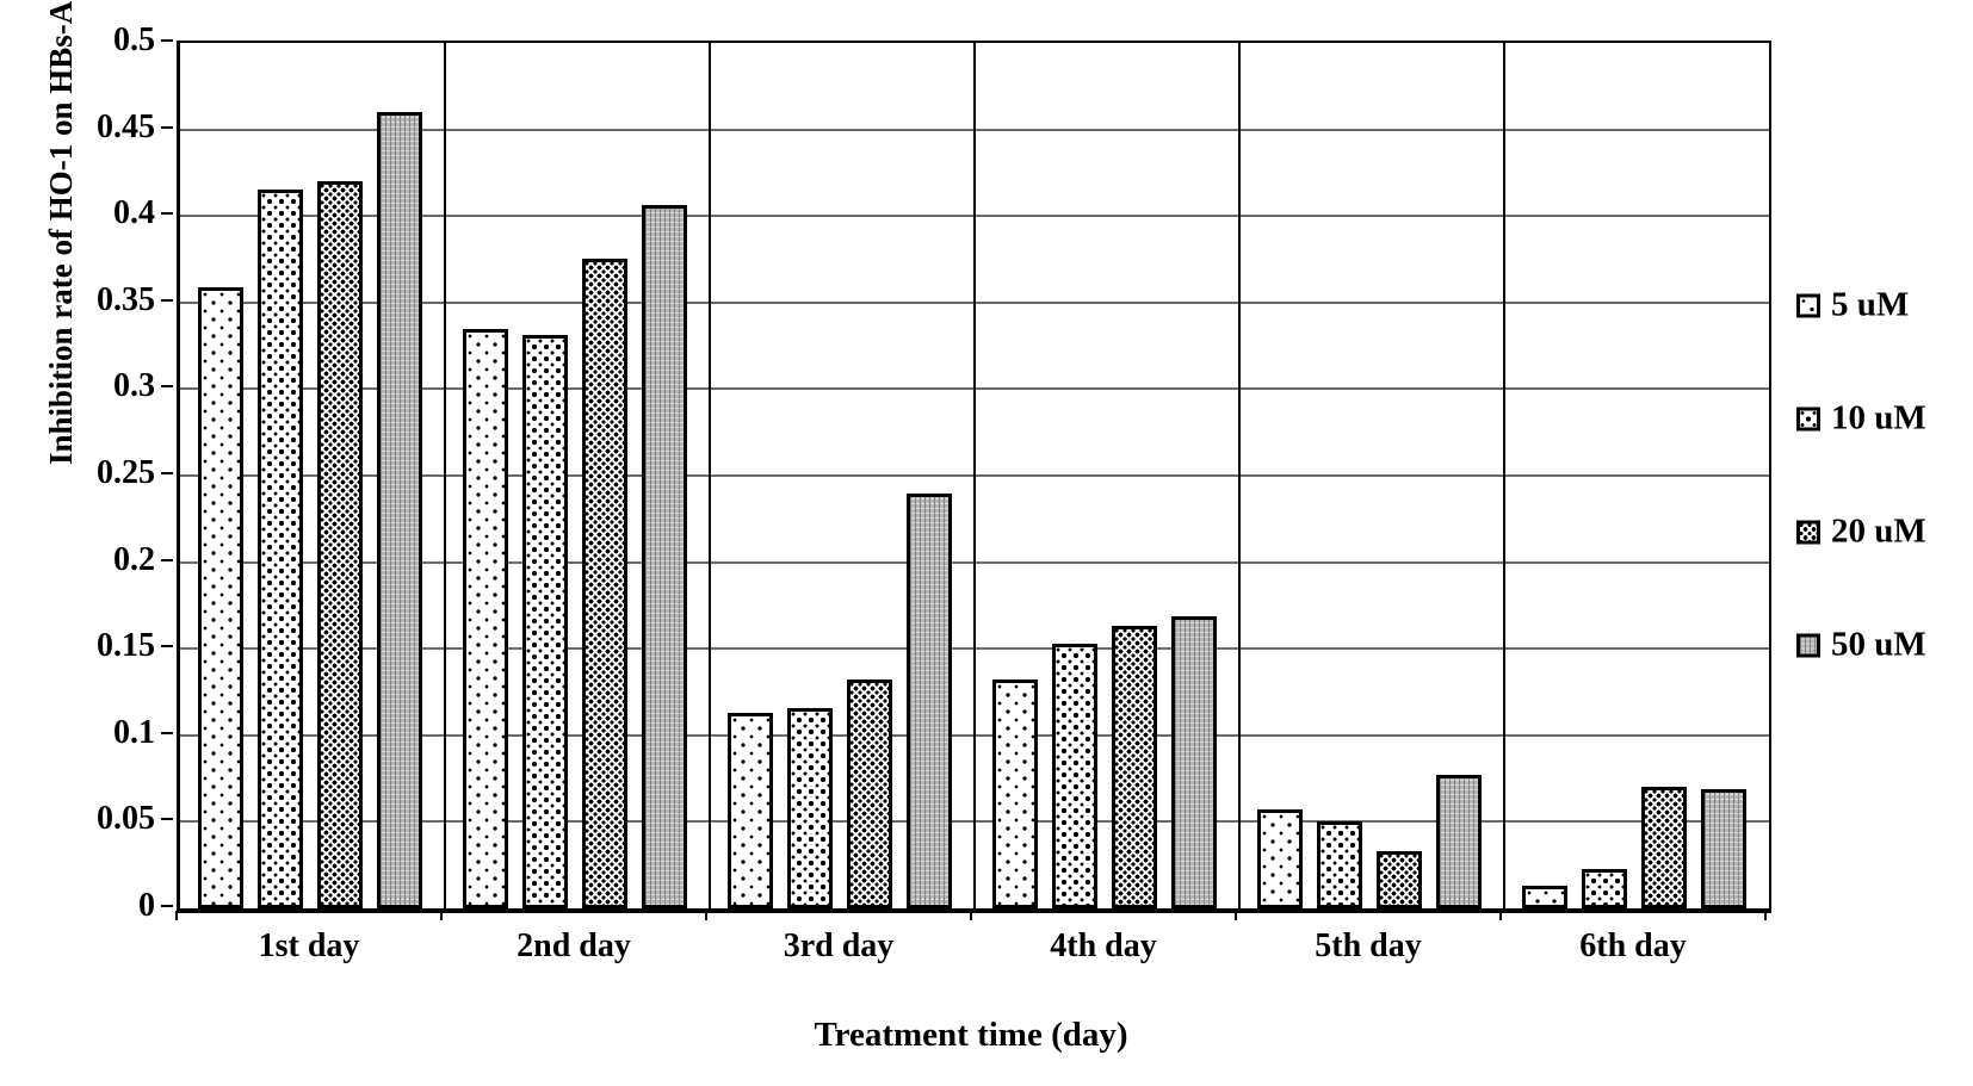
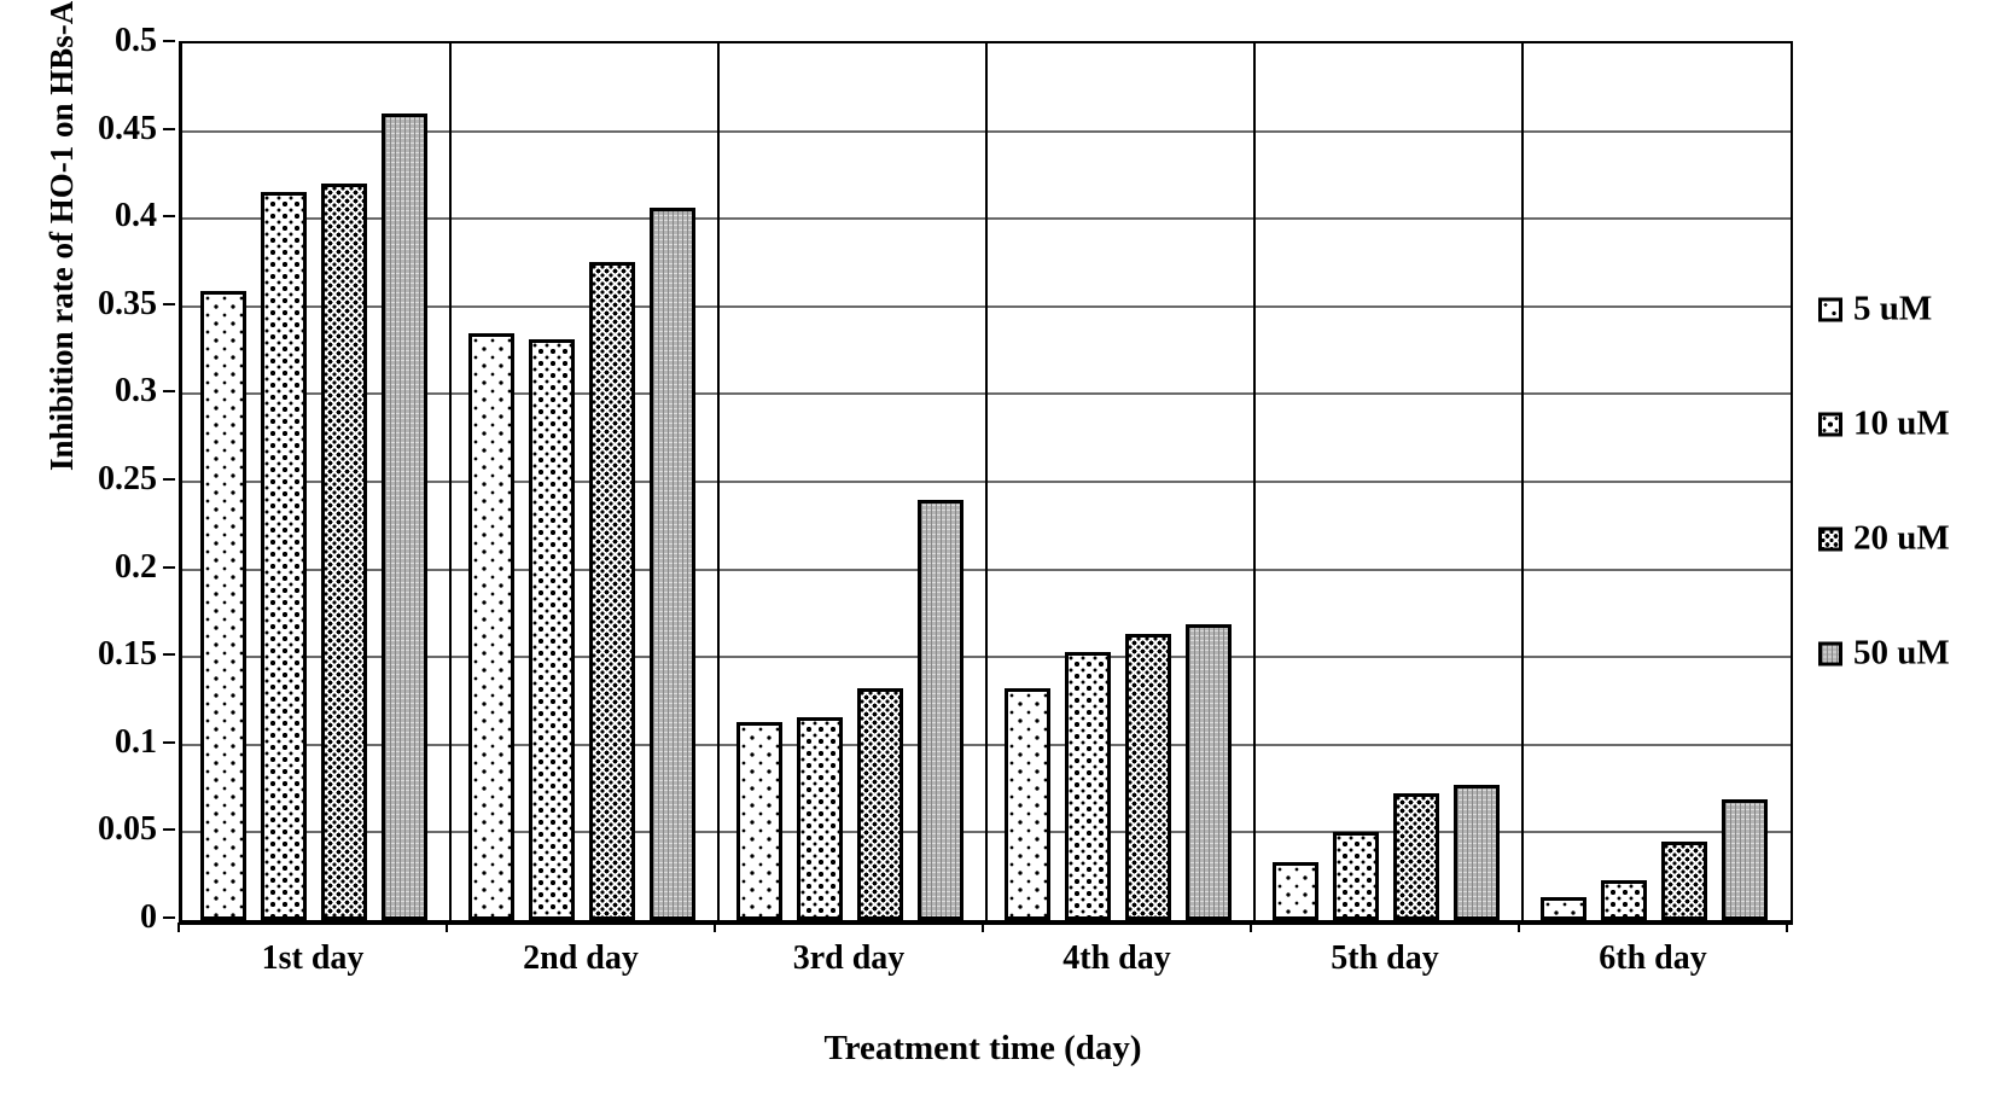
5 uM/5th day: 0.057 -> 0.033
20 uM/5th day: 0.033 -> 0.072
20 uM/6th day: 0.070 -> 0.045
